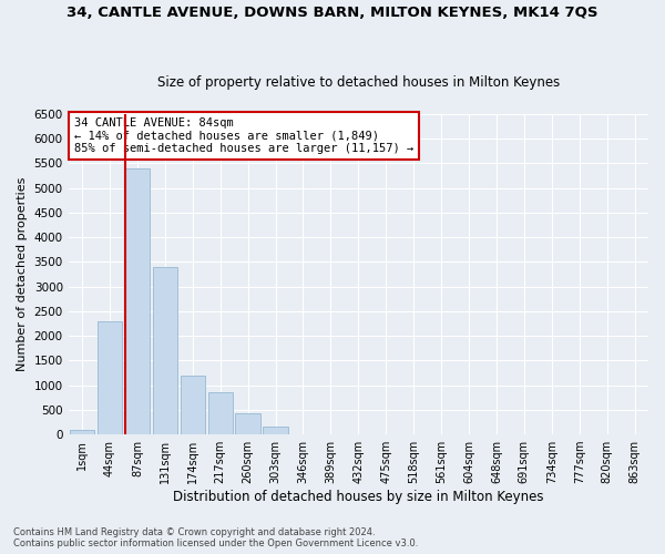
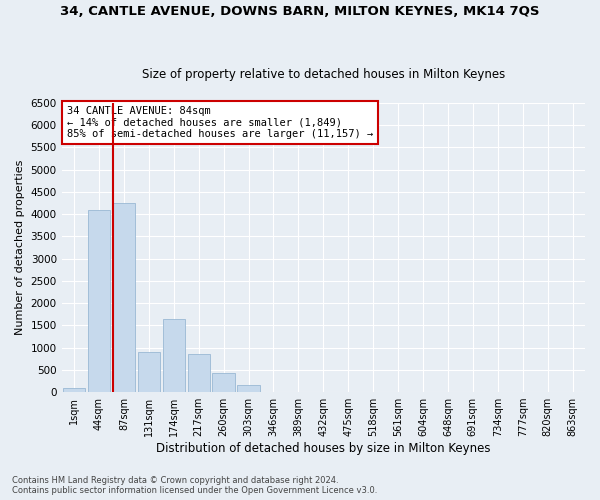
44sqm: 2300 -> 4100
87sqm: 5400 -> 4250
131sqm: 3400 -> 900
174sqm: 1200 -> 1650
